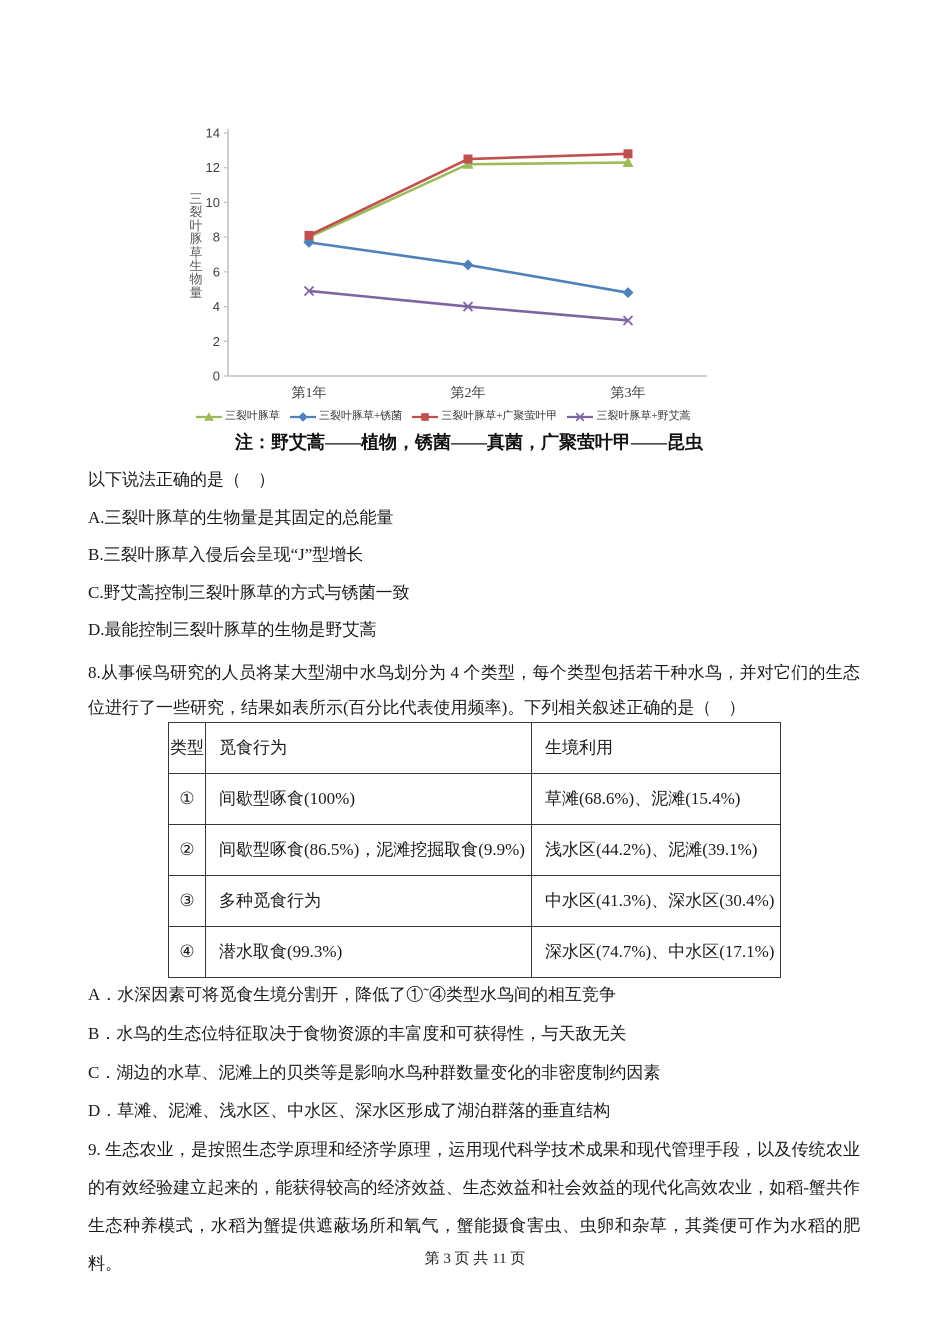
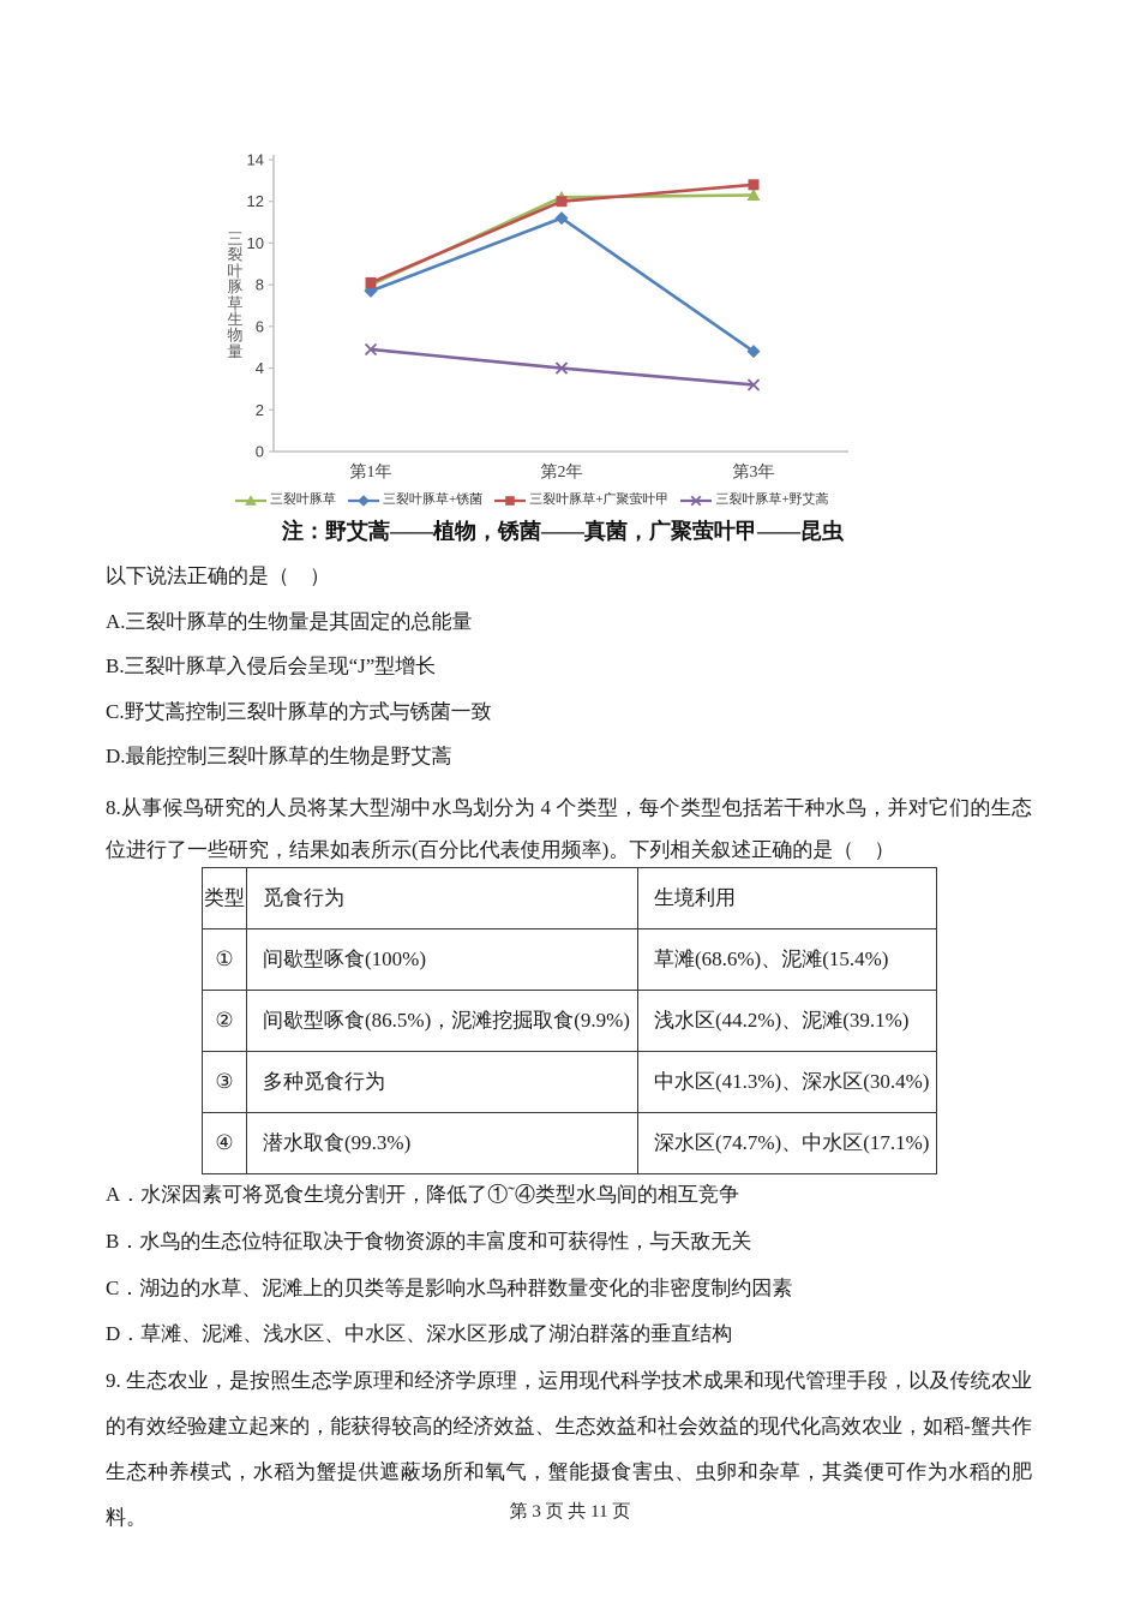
三裂叶豚草+锈菌/第2年: 6.4 -> 11.2
三裂叶豚草+广聚萤叶甲/第2年: 12.5 -> 12.0
